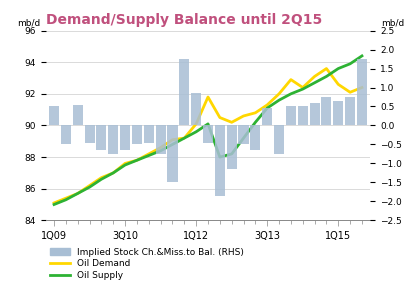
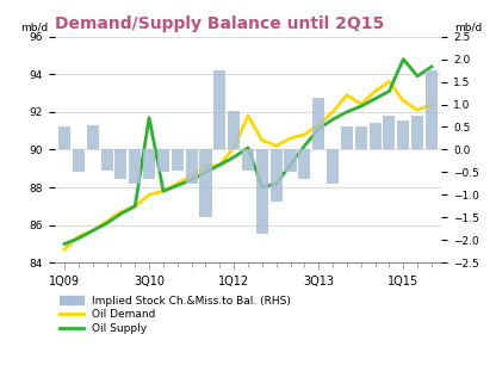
Oil Demand/1Q09: 85.1 -> 84.7
Oil Supply/3Q10: 87.5 -> 91.7
Implied Stock Ch.&Miss.to Bal. (RHS)/3Q13: 0.45 -> 1.15
Oil Supply/1Q15: 93.6 -> 94.8
